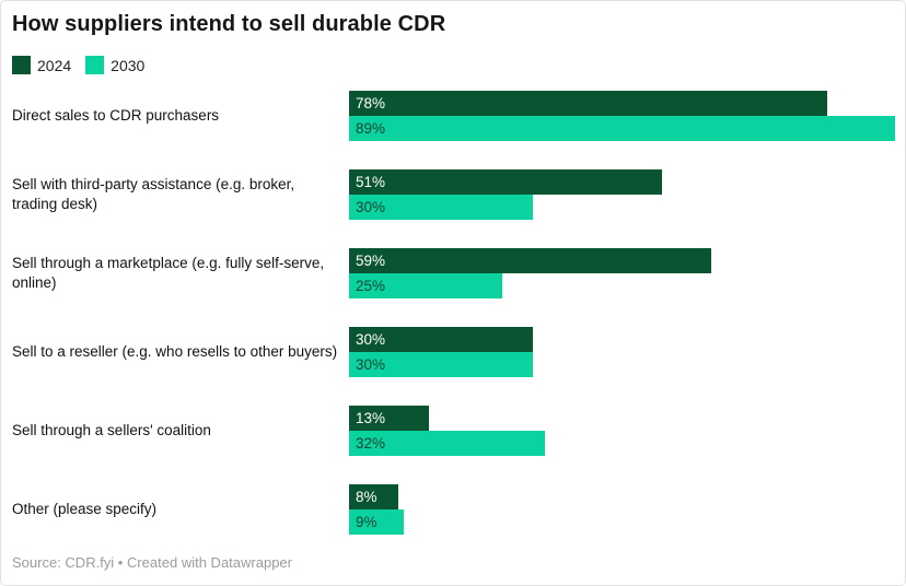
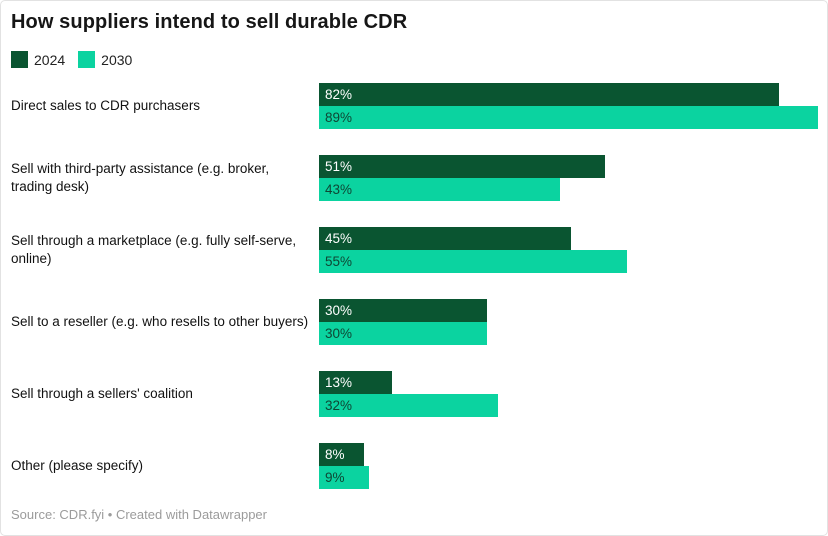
2024/Direct sales to CDR purchasers: 78% -> 82%
2030/Sell with third-party assistance (e.g. broker, trading desk): 30% -> 43%
2024/Sell through a marketplace (e.g. fully self-serve, online): 59% -> 45%
2030/Sell through a marketplace (e.g. fully self-serve, online): 25% -> 55%
